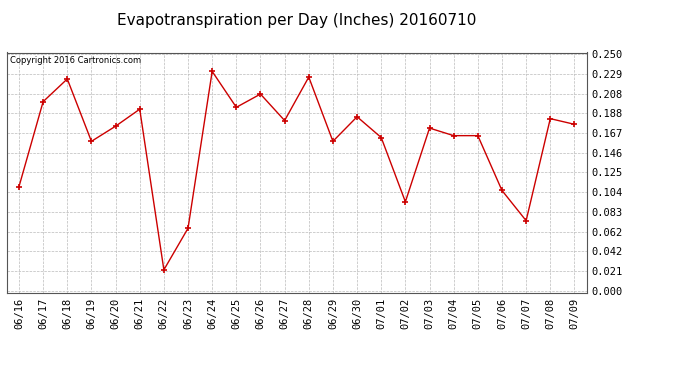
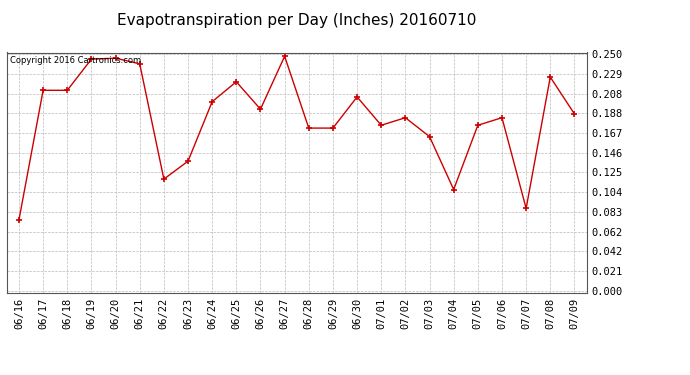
06/16: 0.110 -> 0.075
06/17: 0.200 -> 0.212
06/18: 0.224 -> 0.212
06/19: 0.158 -> 0.245
06/20: 0.174 -> 0.246
06/21: 0.192 -> 0.240
06/22: 0.022 -> 0.118
06/23: 0.066 -> 0.137
06/24: 0.232 -> 0.200
06/25: 0.194 -> 0.221
06/26: 0.208 -> 0.192
06/27: 0.180 -> 0.248
06/28: 0.226 -> 0.172
06/29: 0.158 -> 0.172
06/30: 0.184 -> 0.205
07/01: 0.162 -> 0.175
07/02: 0.094 -> 0.183
07/03: 0.172 -> 0.163
07/04: 0.164 -> 0.107
07/05: 0.164 -> 0.175
07/06: 0.106 -> 0.183
07/07: 0.074 -> 0.087
07/08: 0.182 -> 0.226
07/09: 0.176 -> 0.187
